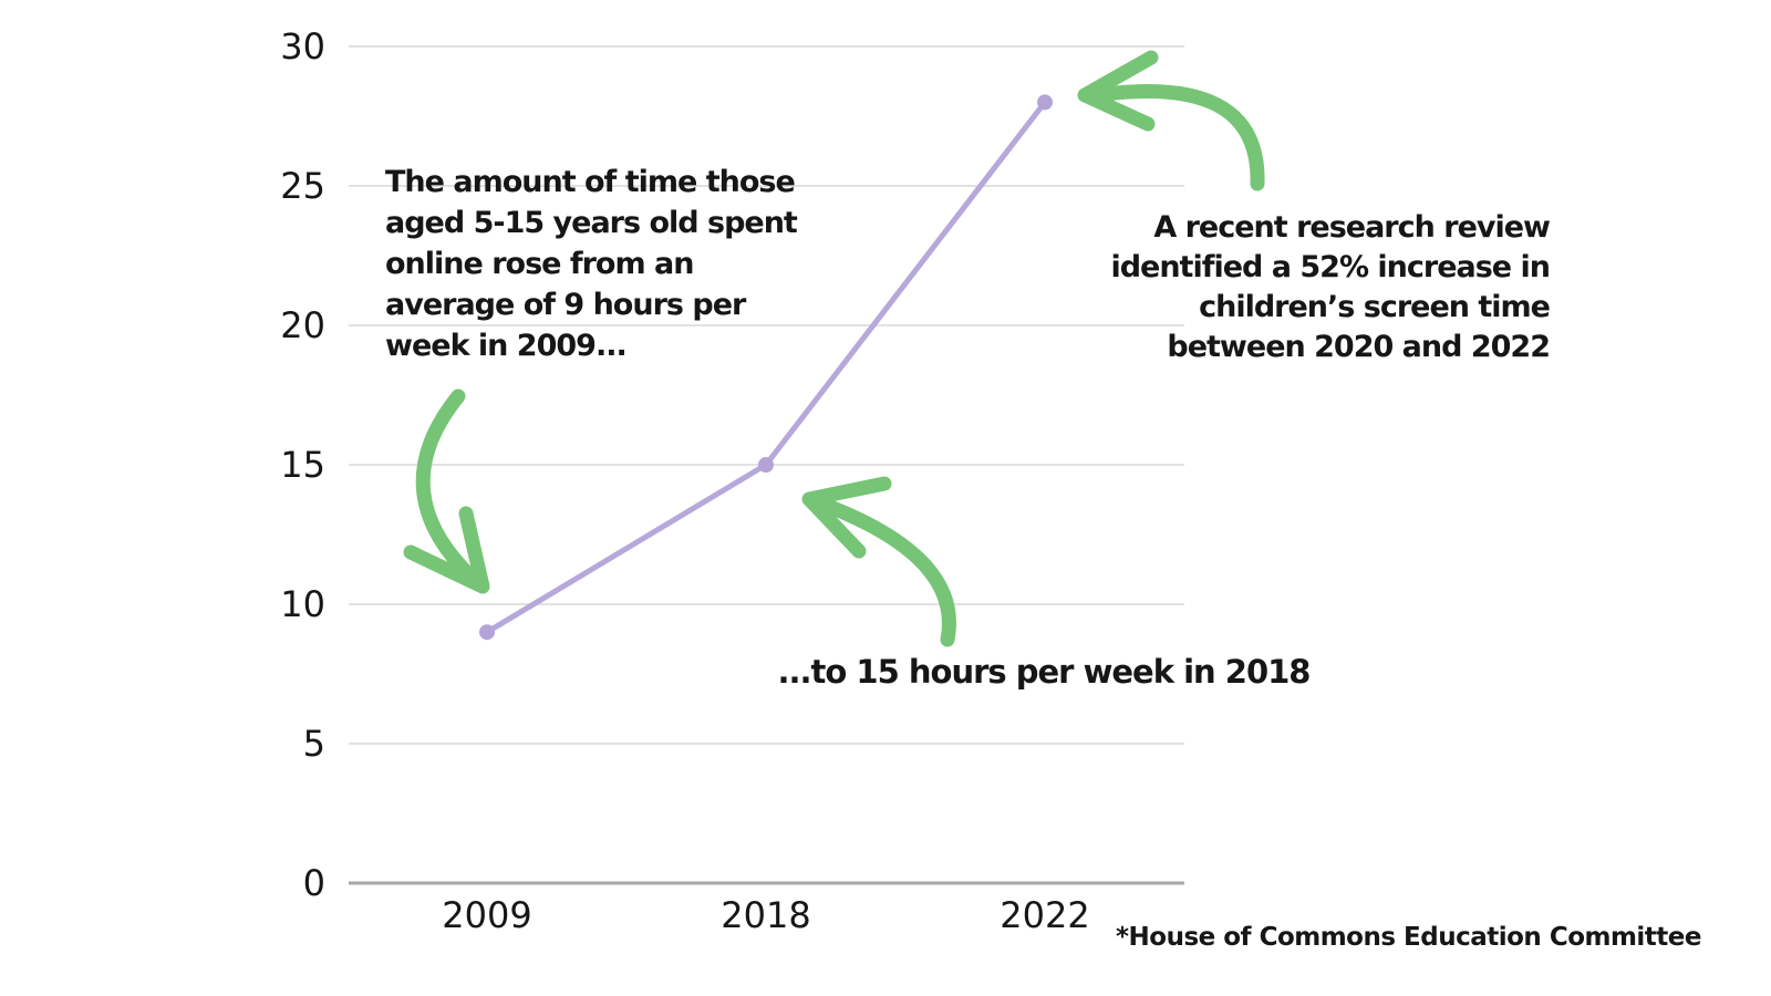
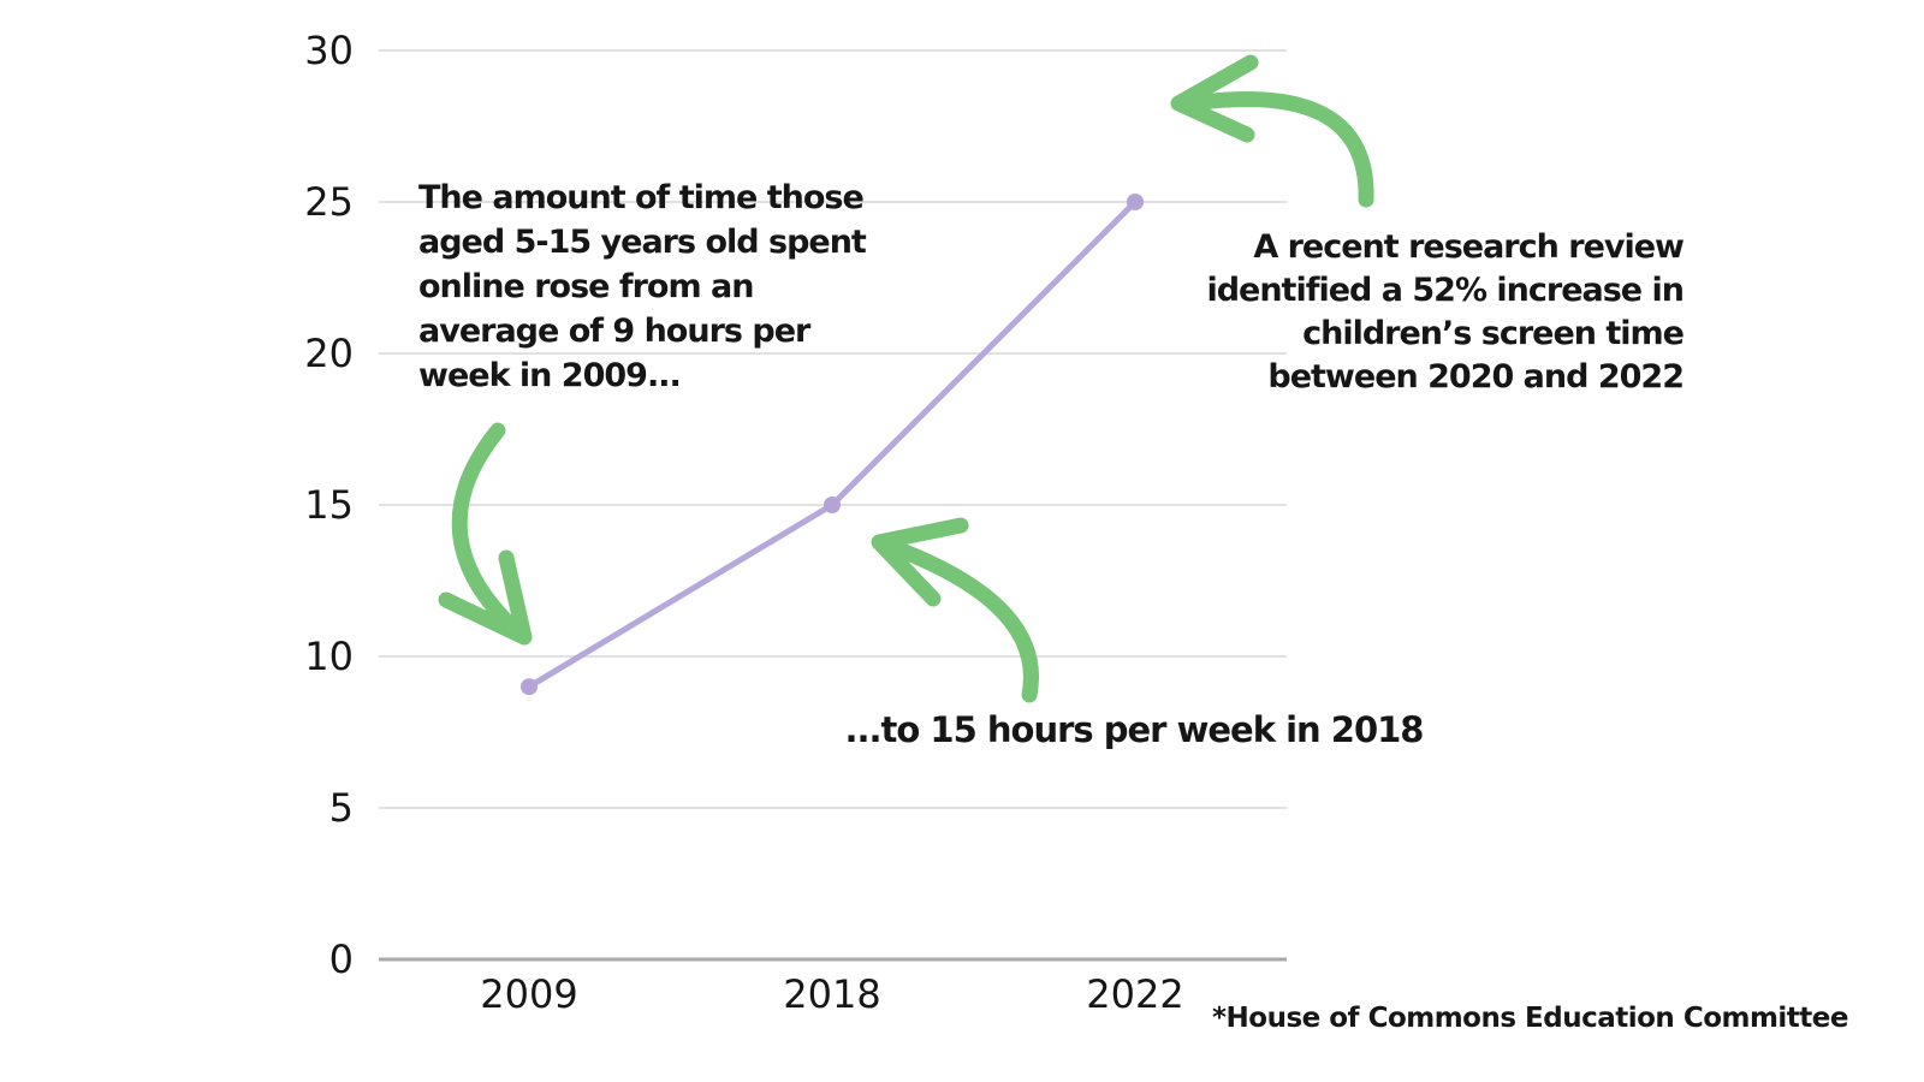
2022: 28 -> 25
